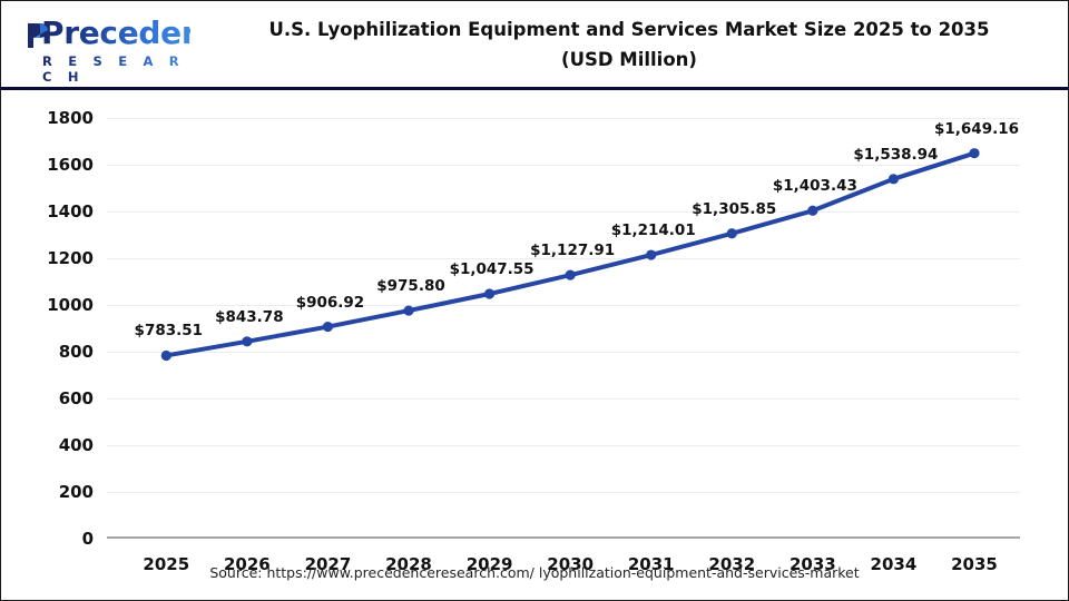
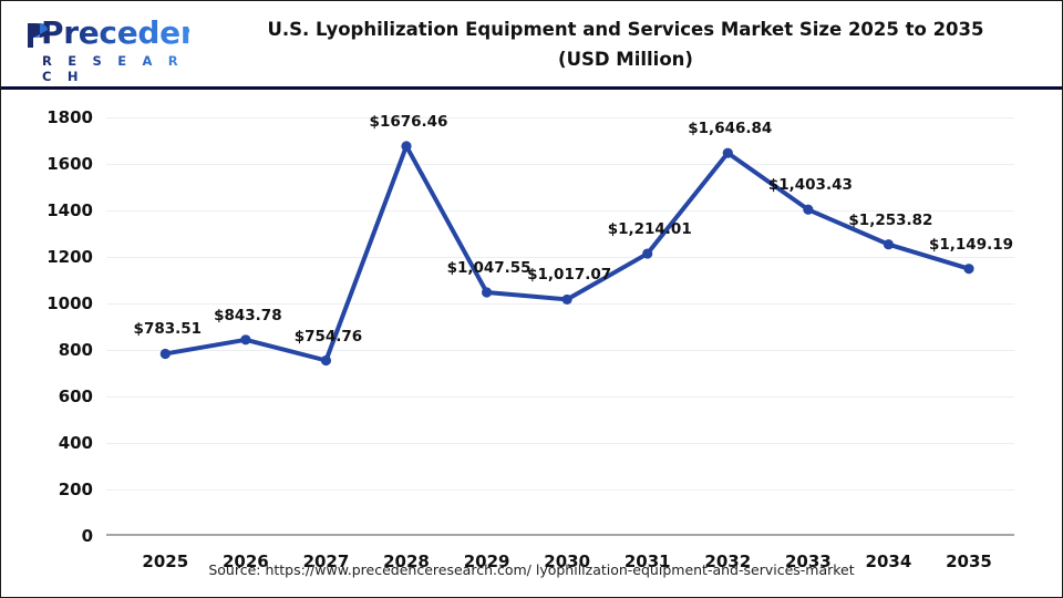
2027: $906.92 -> $754.76
2028: $975.80 -> $1676.46
2030: $1,127.91 -> $1,017.07
2032: $1,305.85 -> $1,646.84
2034: $1,538.94 -> $1,253.82
2035: $1,649.16 -> $1,149.19
